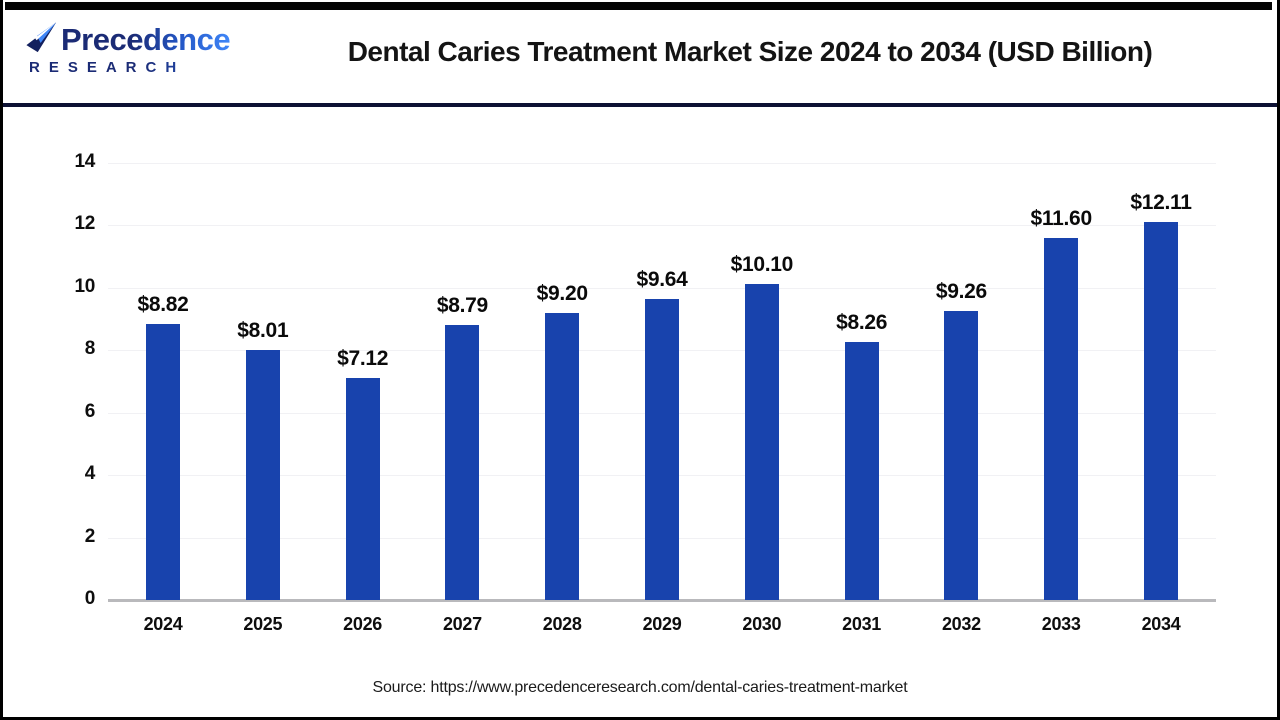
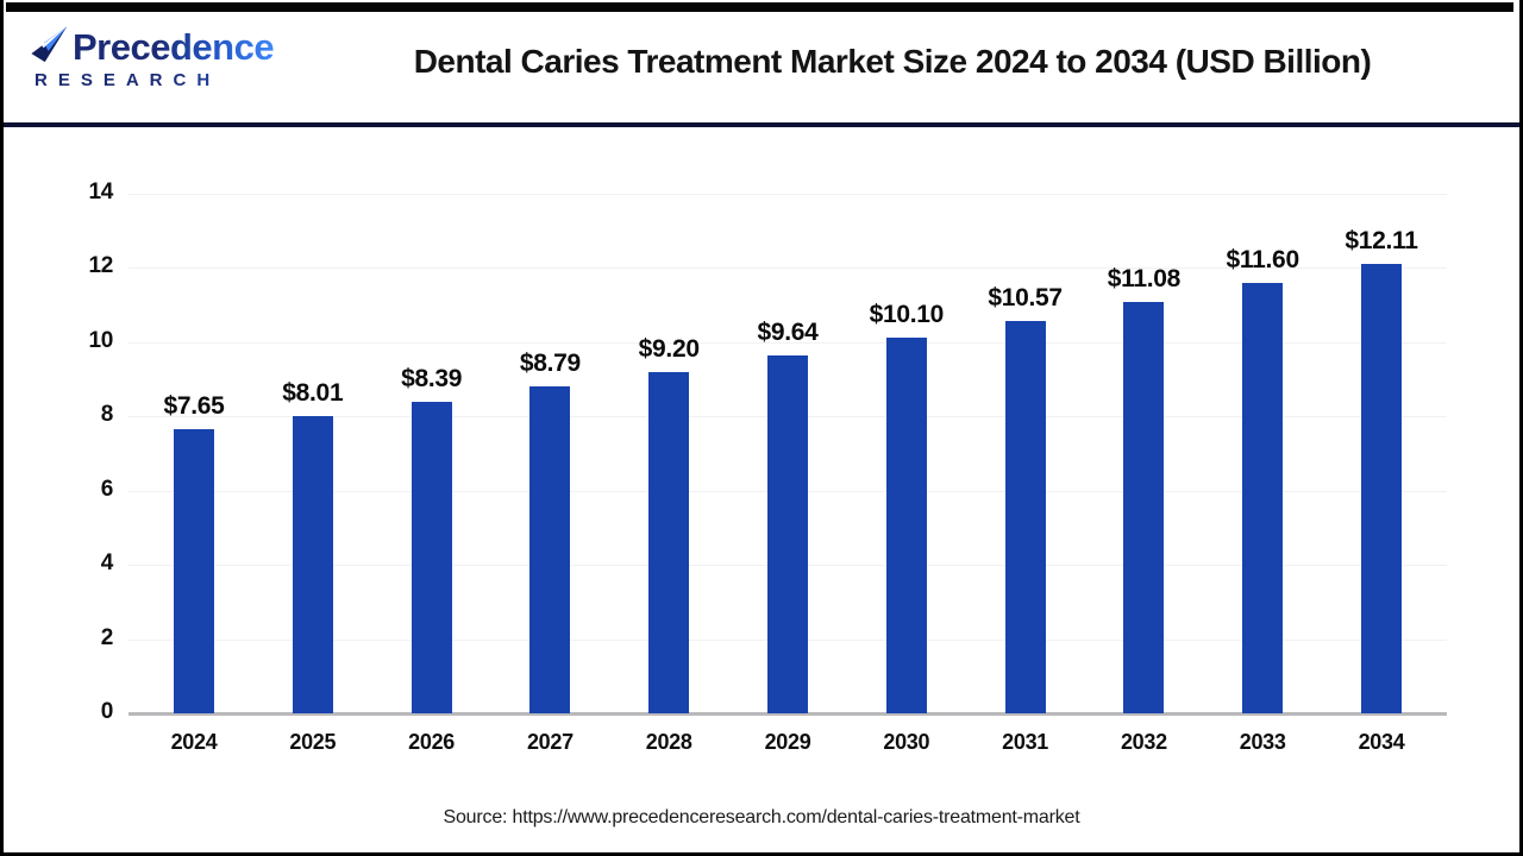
2024: $8.82 -> $7.65
2026: $7.12 -> $8.39
2031: $8.26 -> $10.57
2032: $9.26 -> $11.08
